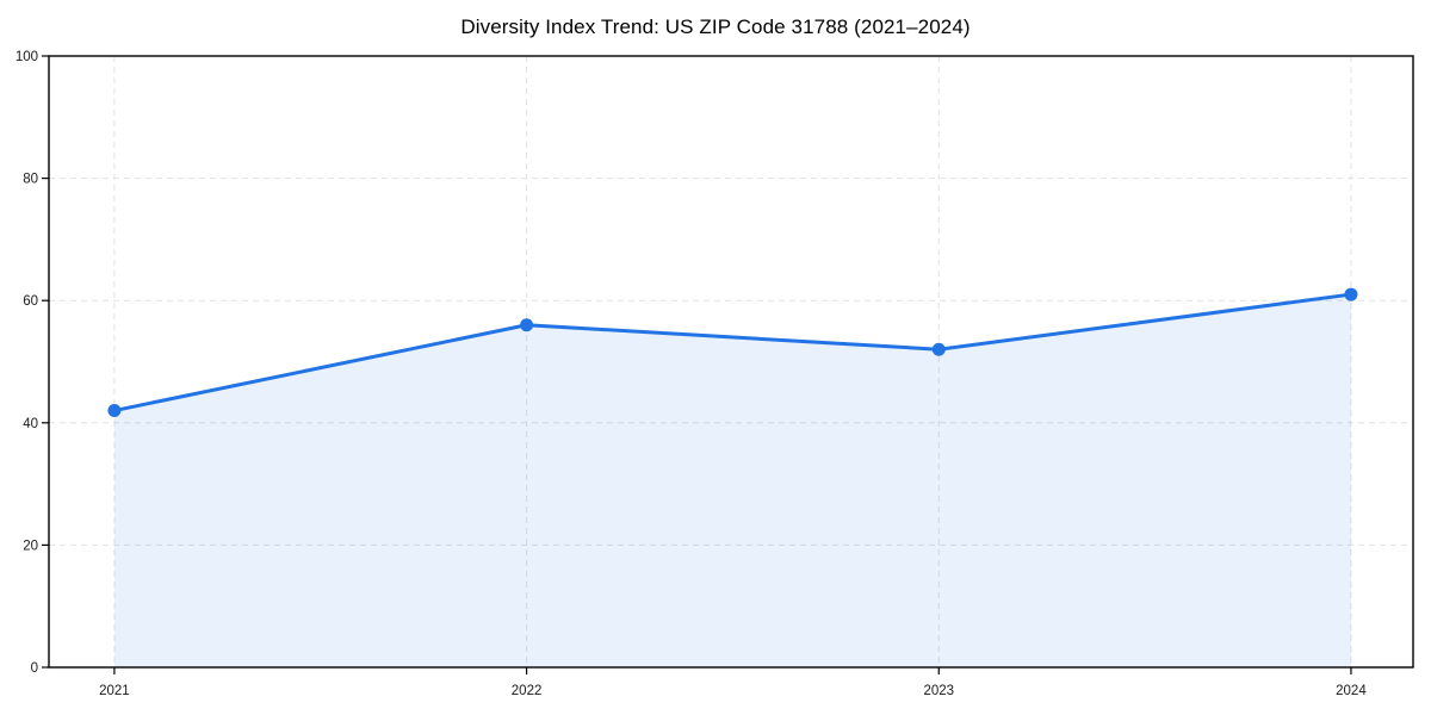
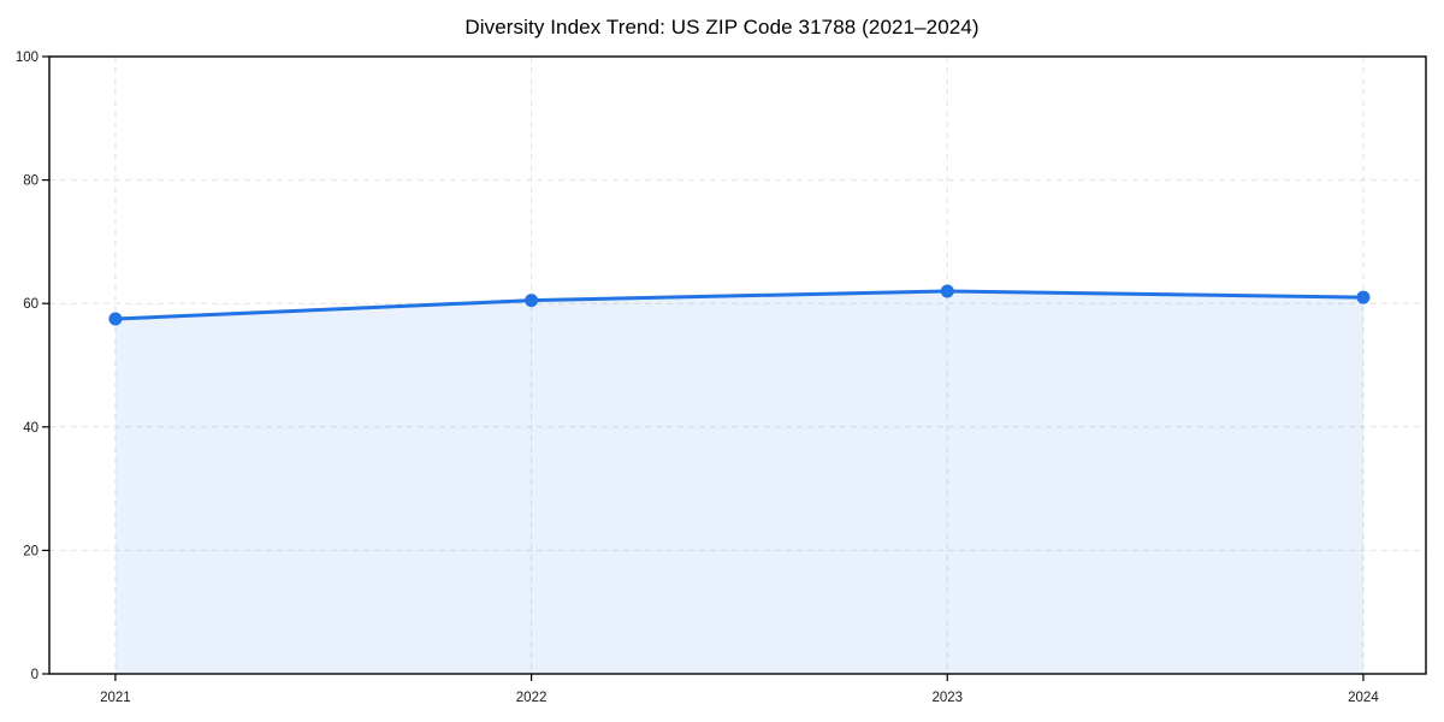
2021: 42 -> 58
2022: 56 -> 60
2023: 52 -> 62
